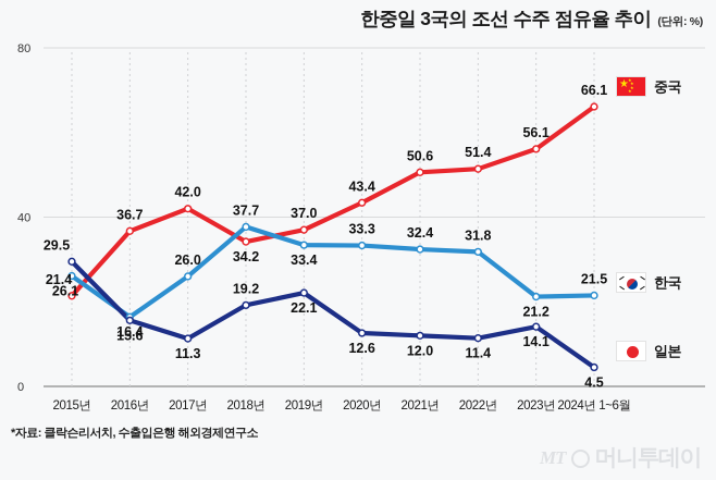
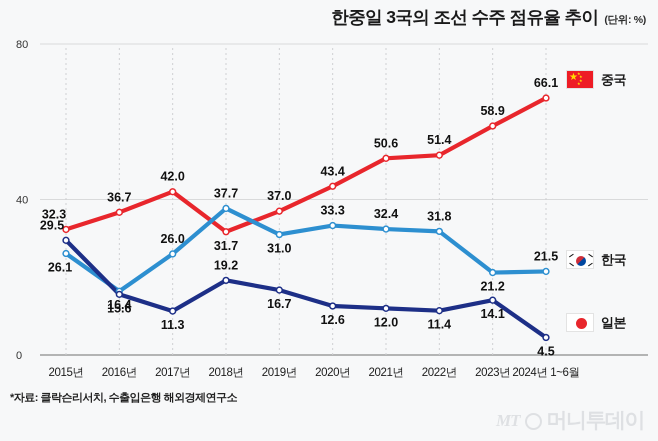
중국/2015년: 21.4 -> 32.3
중국/2018년: 34.2 -> 31.7
한국/2019년: 33.4 -> 31.0
일본/2019년: 22.1 -> 16.7
중국/2023년: 56.1 -> 58.9
